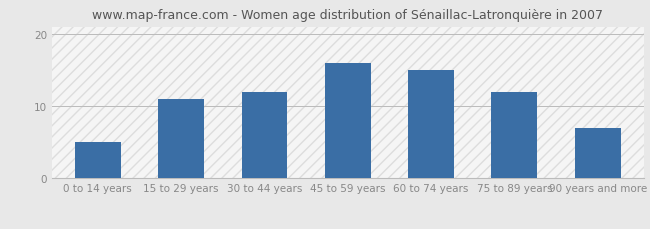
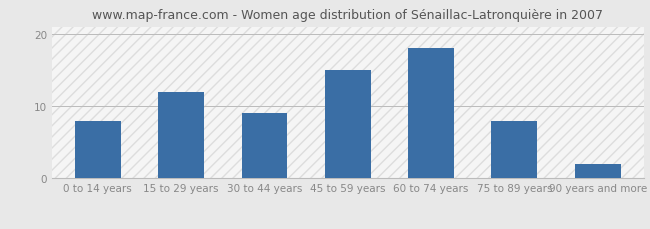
0 to 14 years: 5 -> 8
15 to 29 years: 11 -> 12
30 to 44 years: 12 -> 9
45 to 59 years: 16 -> 15
60 to 74 years: 15 -> 18
75 to 89 years: 12 -> 8
90 years and more: 7 -> 2
